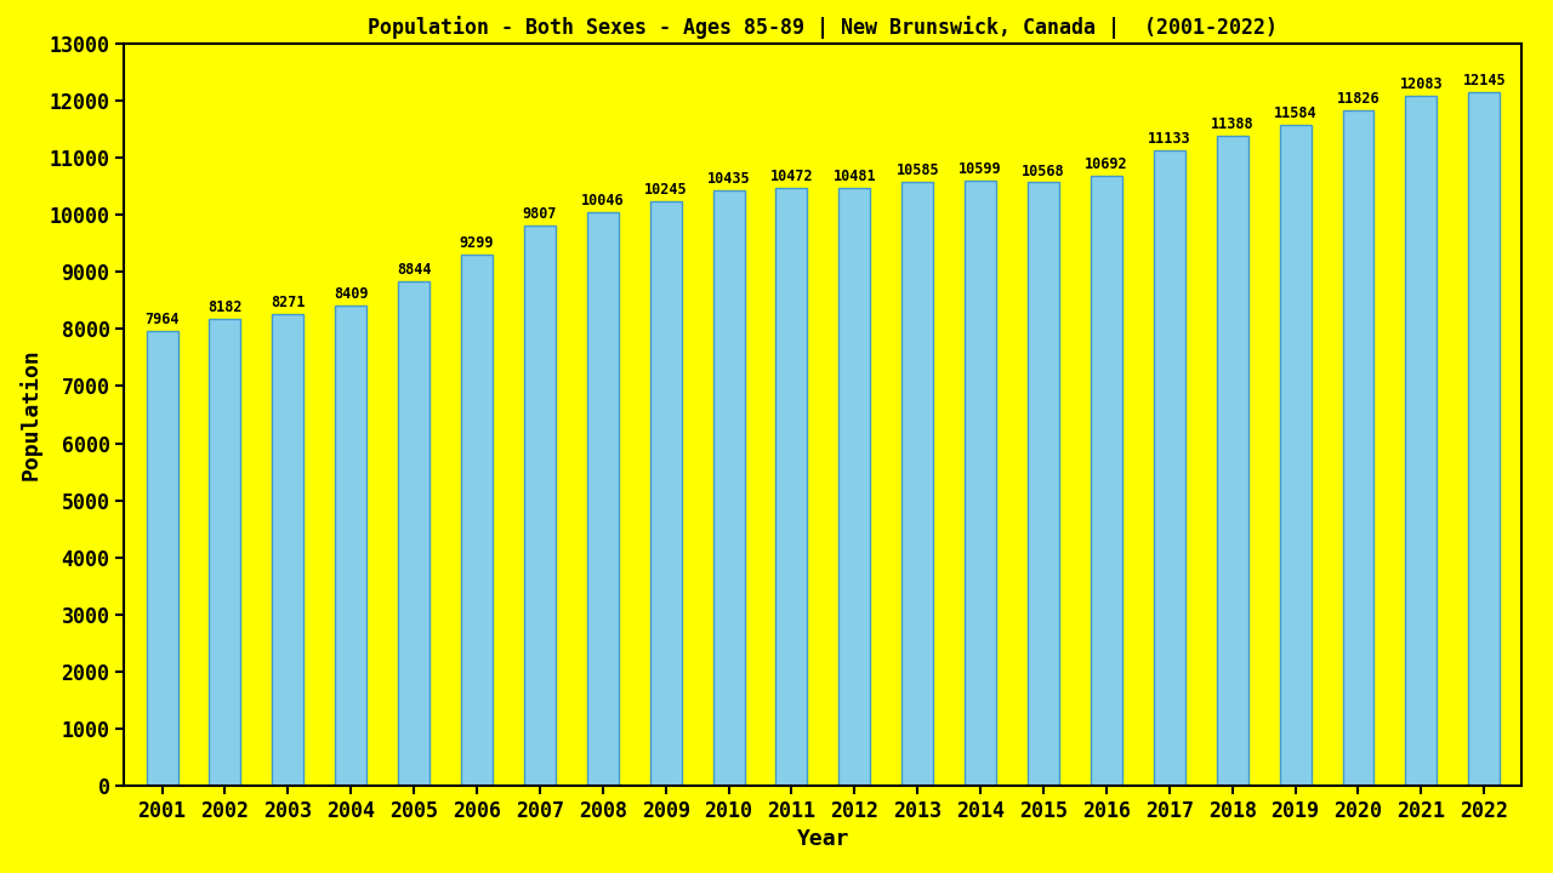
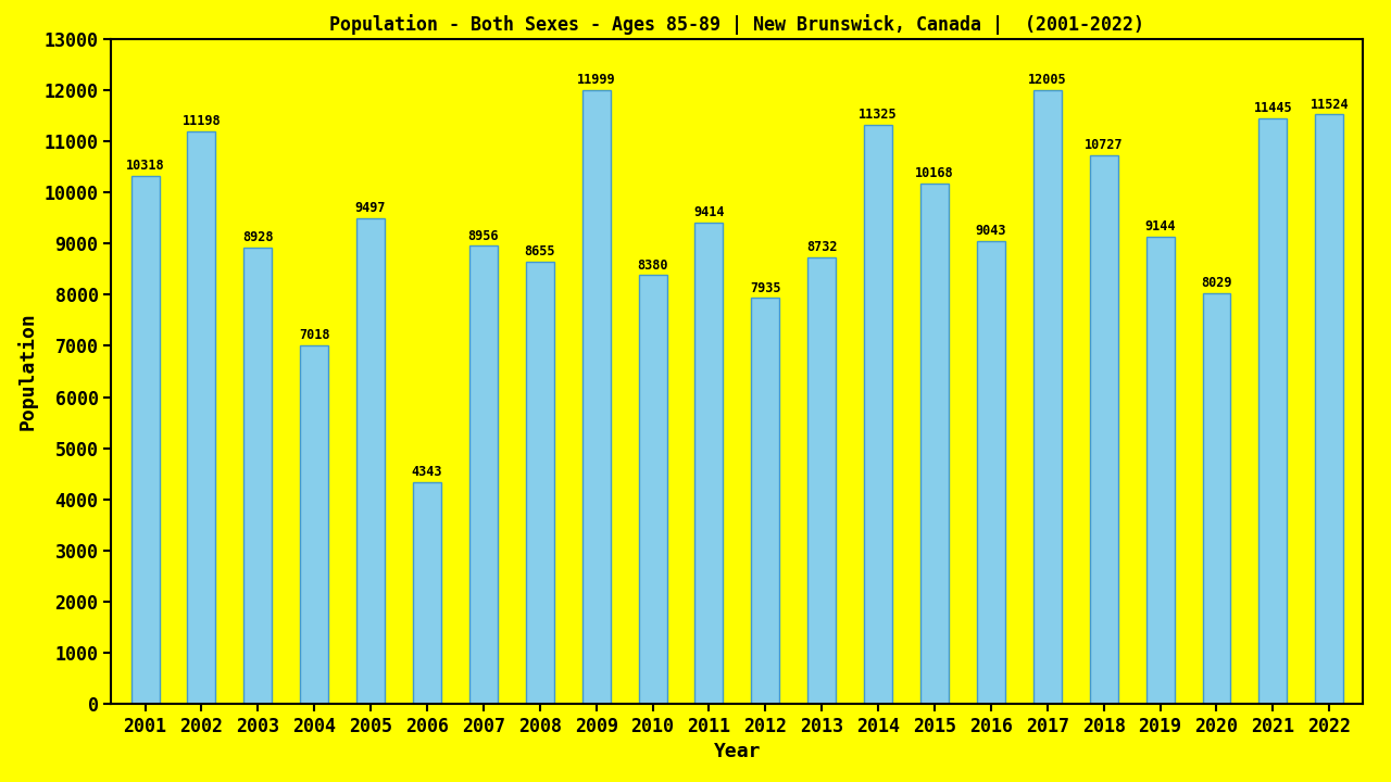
2001: 7964 -> 10318
2002: 8182 -> 11198
2003: 8271 -> 8928
2004: 8409 -> 7018
2005: 8844 -> 9497
2006: 9299 -> 4343
2007: 9807 -> 8956
2008: 10046 -> 8655
2009: 10245 -> 11999
2010: 10435 -> 8380
2011: 10472 -> 9414
2012: 10481 -> 7935
2013: 10585 -> 8732
2014: 10599 -> 11325
2015: 10568 -> 10168
2016: 10692 -> 9043
2017: 11133 -> 12005
2018: 11388 -> 10727
2019: 11584 -> 9144
2020: 11826 -> 8029
2021: 12083 -> 11445
2022: 12145 -> 11524
